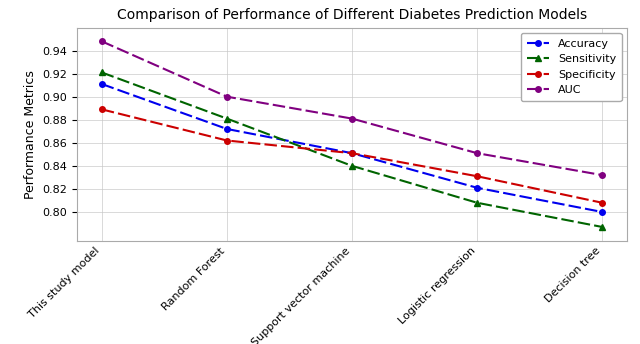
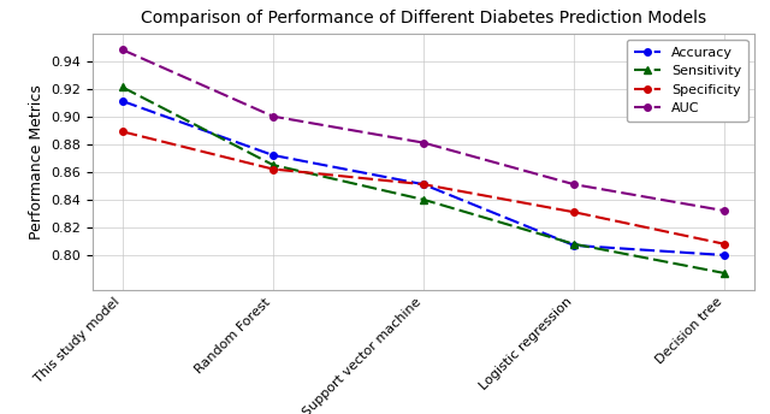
Sensitivity/Random Forest: 0.881 -> 0.865
Accuracy/Logistic regression: 0.821 -> 0.807
